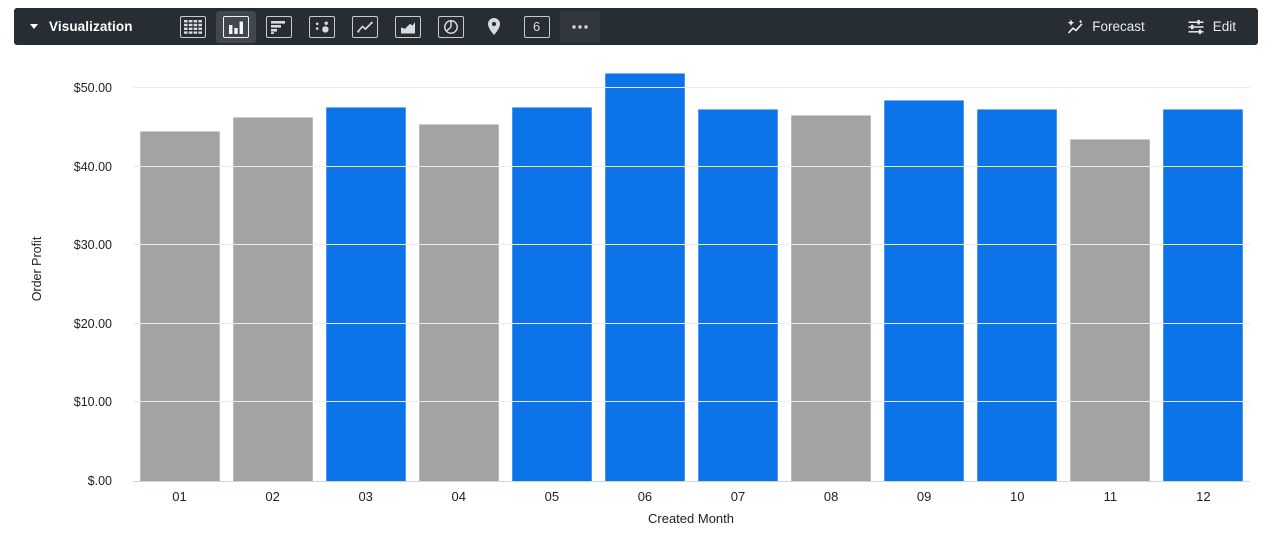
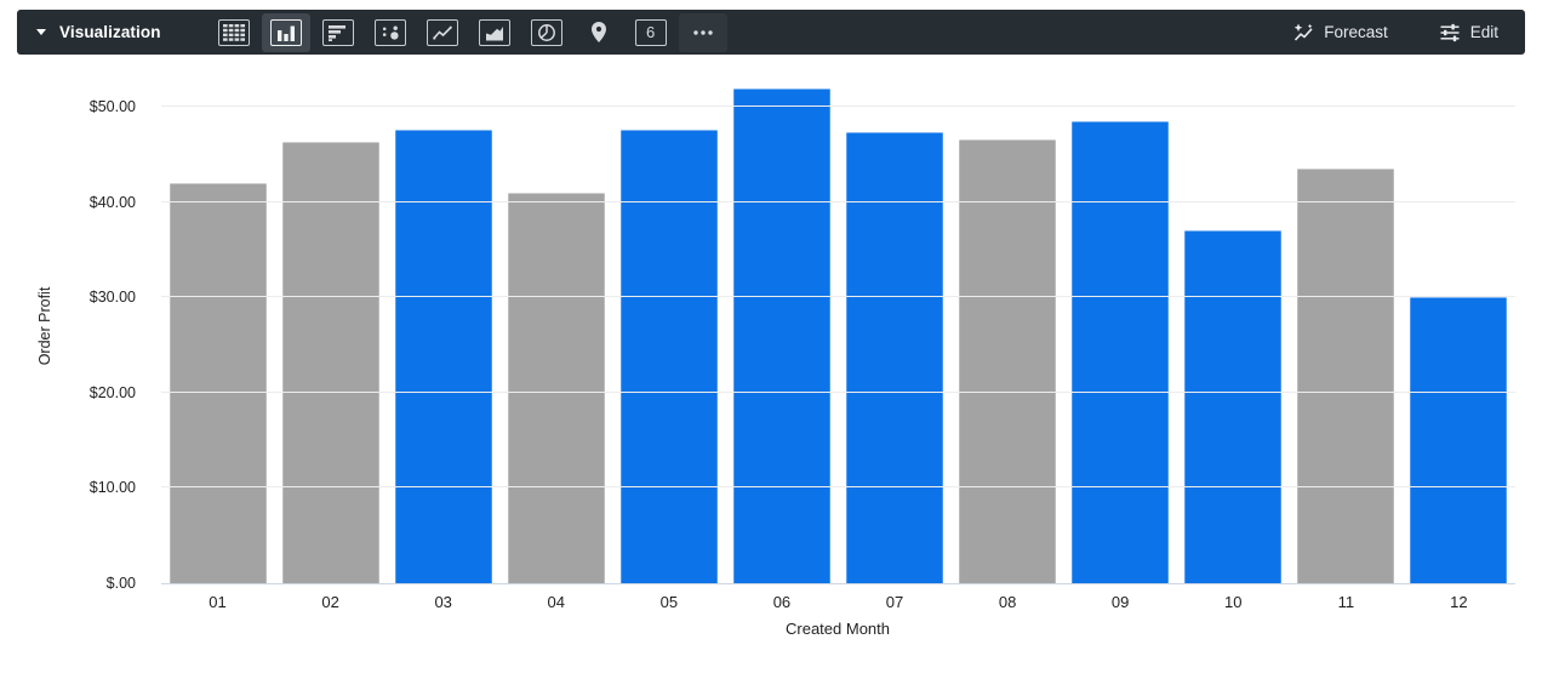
01: $44 -> $42
04: $46 -> $41
10: $47 -> $37
12: $47 -> $30
